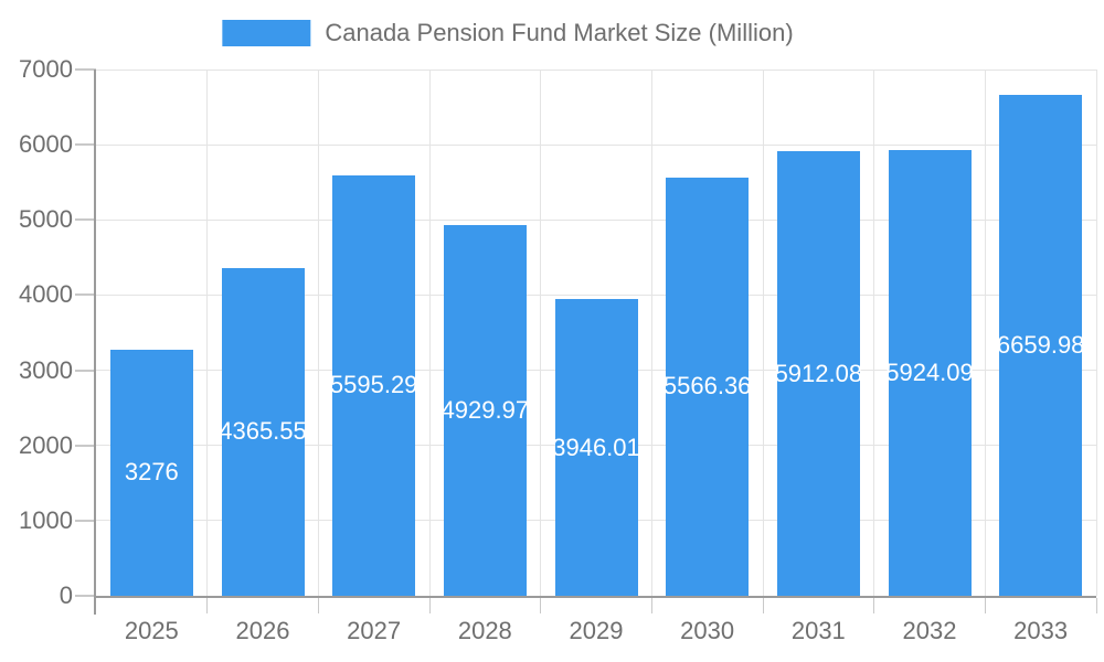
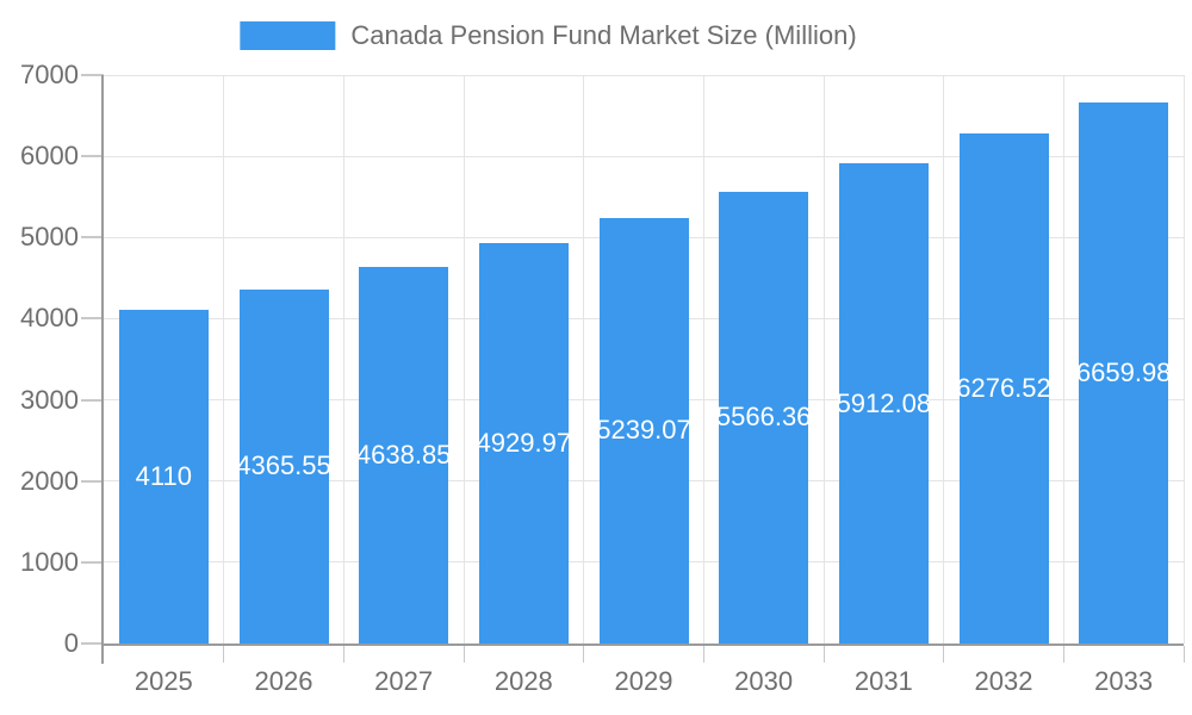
2025: 3276 -> 4110
2027: 5595.29 -> 4638.85
2029: 3946.01 -> 5239.07
2032: 5924.09 -> 6276.52
